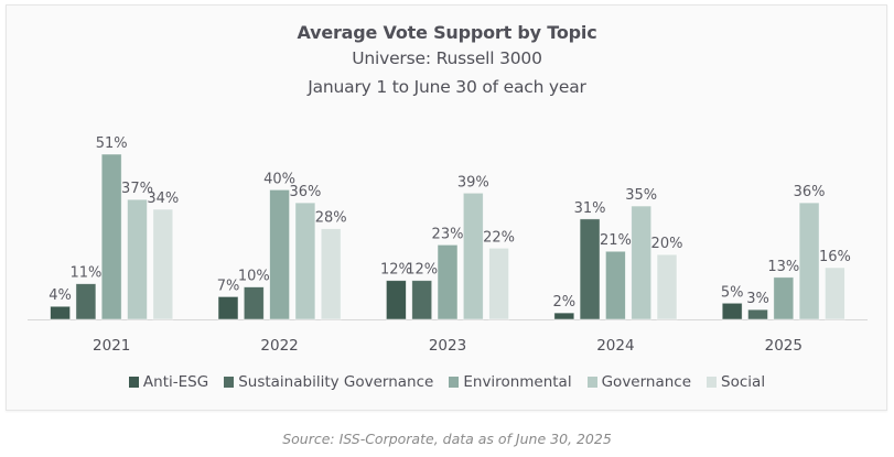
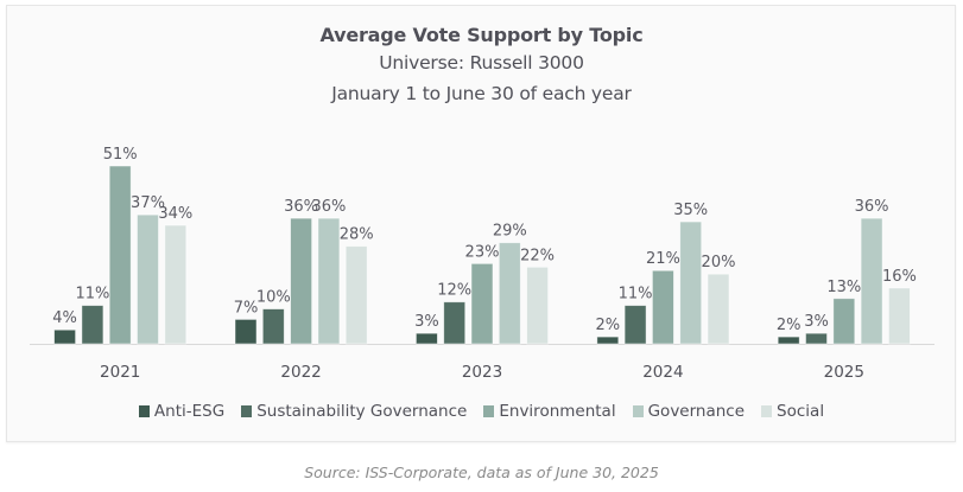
Environmental/2022: 40% -> 36%
Anti-ESG/2023: 12% -> 3%
Governance/2023: 39% -> 29%
Sustainability Governance/2024: 31% -> 11%
Anti-ESG/2025: 5% -> 2%
